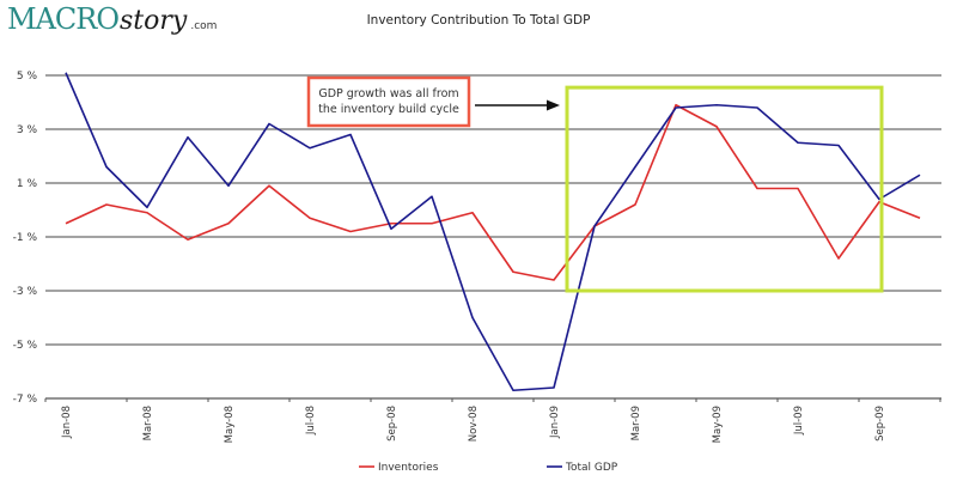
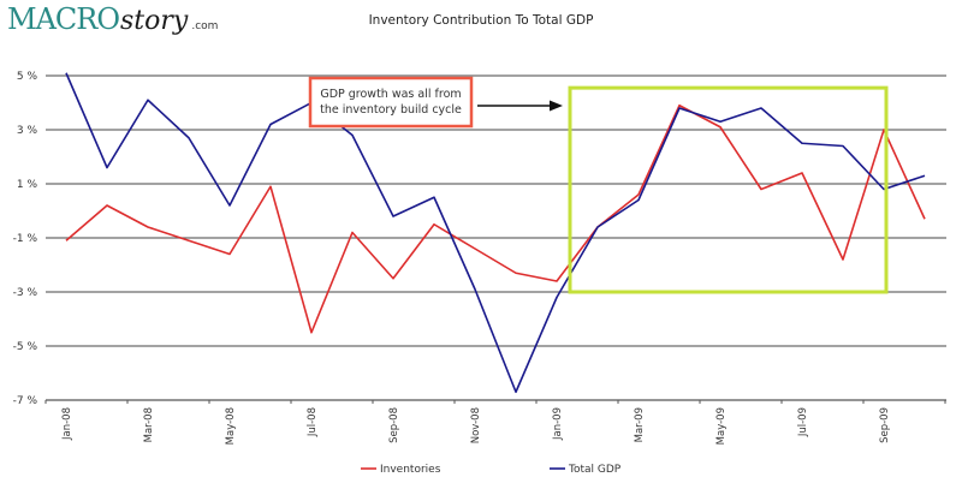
Inventories/Jan-08: -0.5% -> -1.1%
Inventories/Mar-08: -0.1% -> -0.6%
Total GDP/Mar-08: 0.1% -> 4.1%
Inventories/May-08: -0.5% -> -1.6%
Total GDP/May-08: 0.9% -> 0.2%
Inventories/Jul-08: -0.3% -> -4.5%
Total GDP/Jul-08: 2.3% -> 4.0%
Inventories/Sep-08: -0.5% -> -2.5%
Total GDP/Sep-08: -0.7% -> -0.2%
Inventories/Nov-08: -0.1% -> -1.4%
Total GDP/Nov-08: -4.0% -> -2.9%
Total GDP/Jan-09: -6.6% -> -3.2%
Inventories/Mar-09: 0.2% -> 0.6%
Total GDP/Mar-09: 1.6% -> 0.4%
Total GDP/May-09: 3.9% -> 3.3%
Inventories/Jul-09: 0.8% -> 1.4%
Inventories/Sep-09: 0.3% -> 3.0%
Total GDP/Sep-09: 0.4% -> 0.8%
